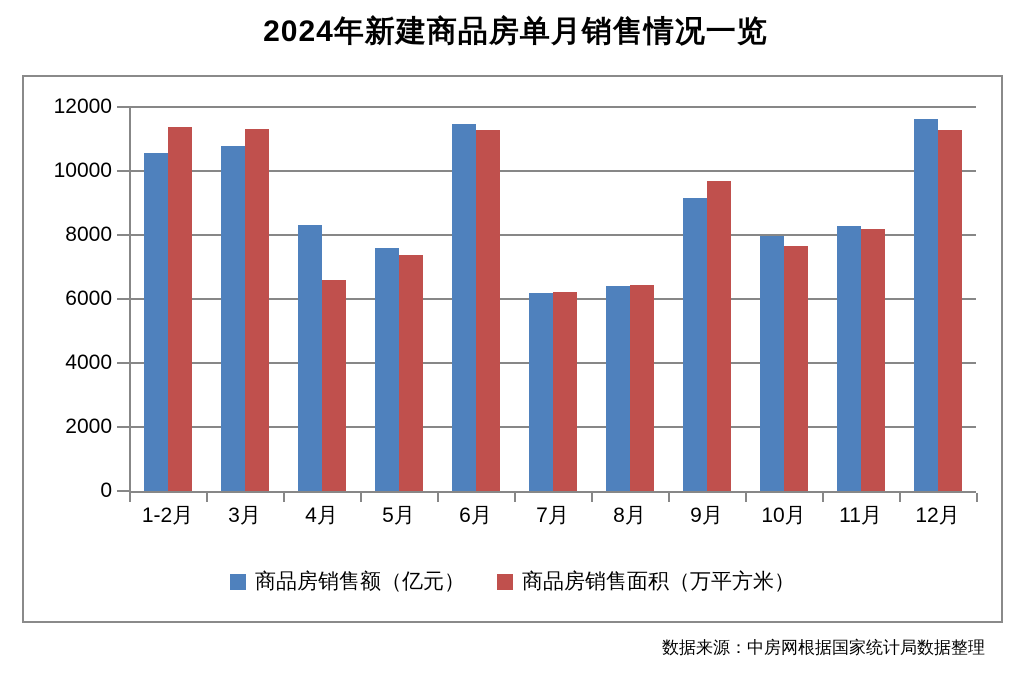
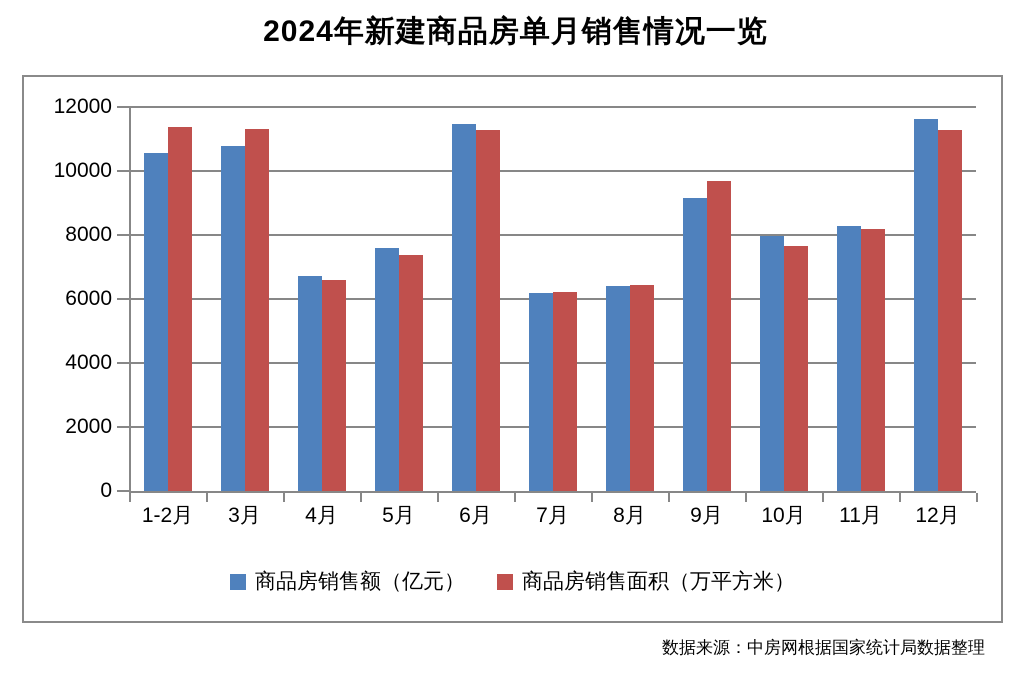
商品房销售额（亿元）/4月: 8300 -> 6700
